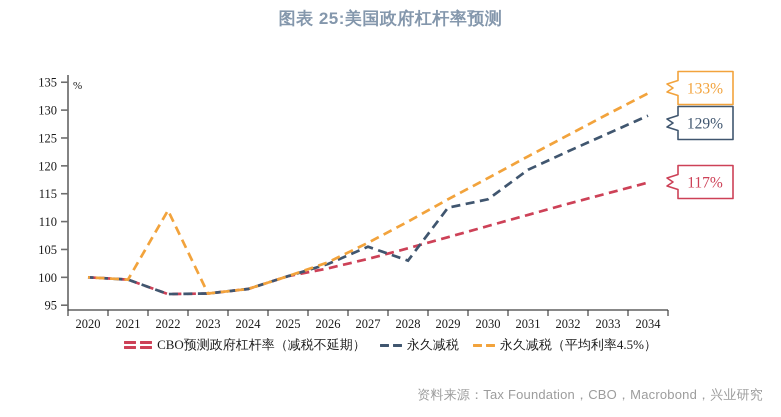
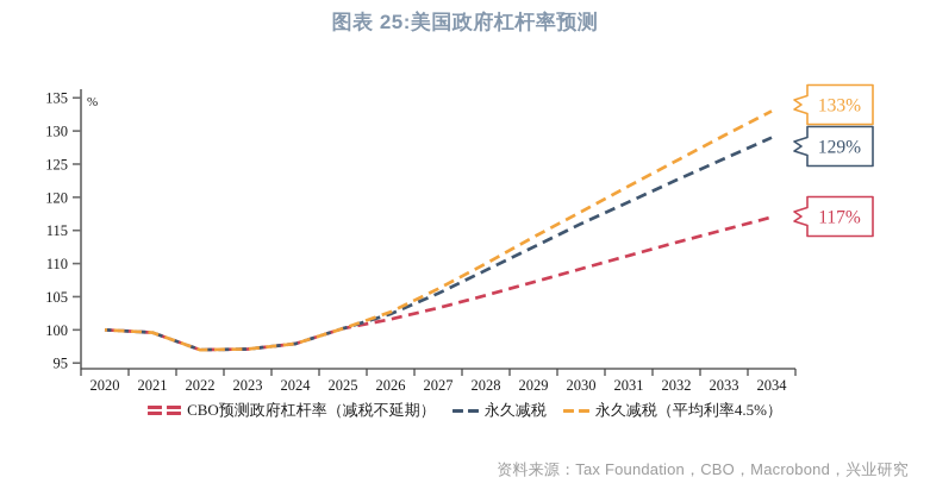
永久减税（平均利率4.5%）/2022: 112 -> 97
永久减税/2028: 103 -> 109
永久减税/2030: 114 -> 116
